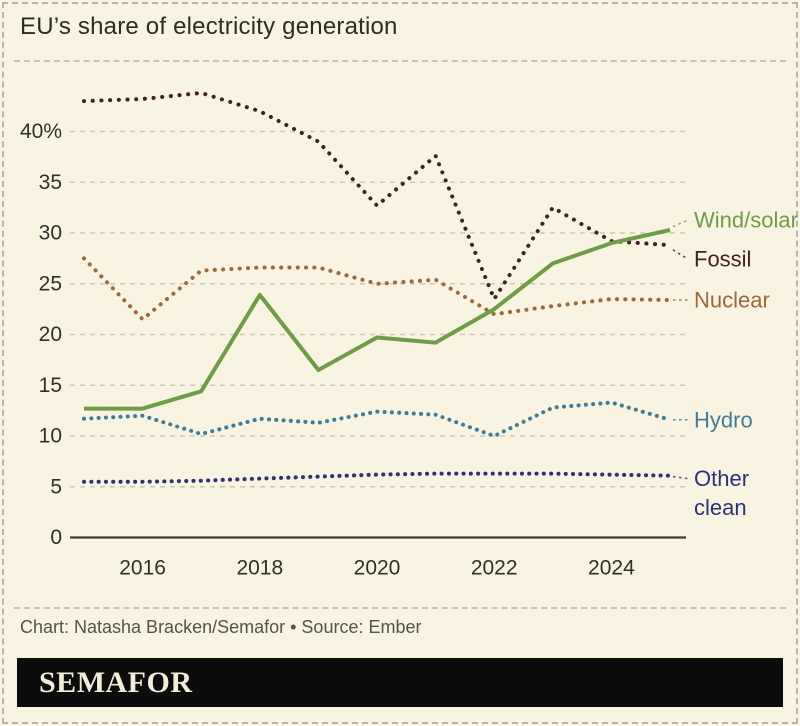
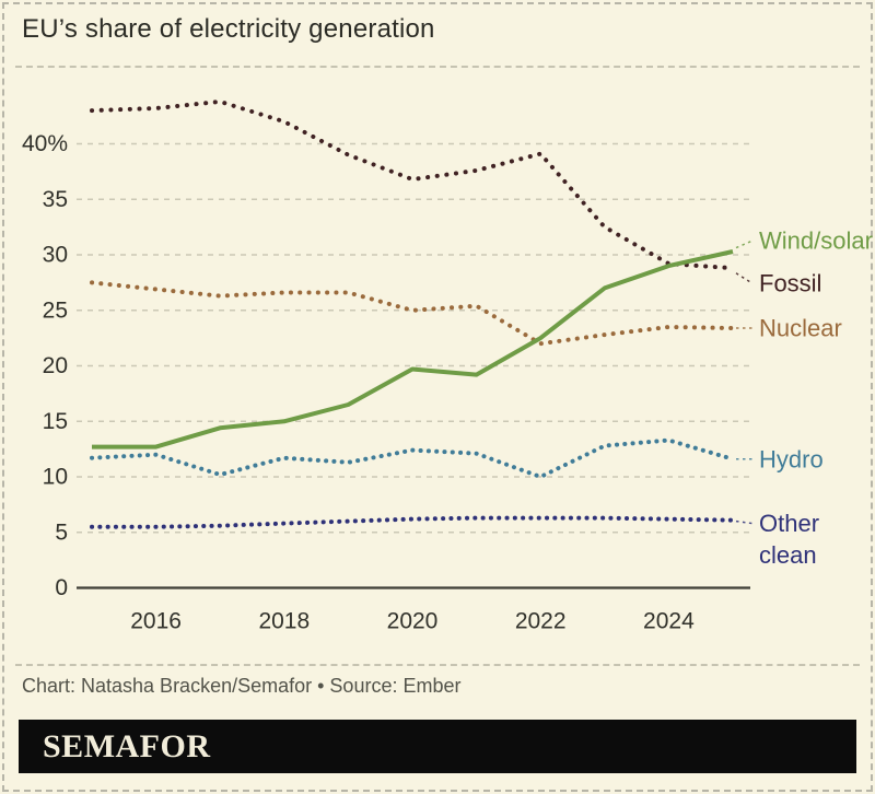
Nuclear/2016: 21.5% -> 26.9%
Wind/solar/2018: 23.9% -> 15.0%
Fossil/2020: 32.7% -> 36.8%
Fossil/2022: 23.5% -> 39.1%
